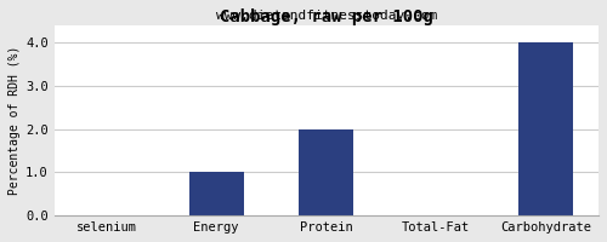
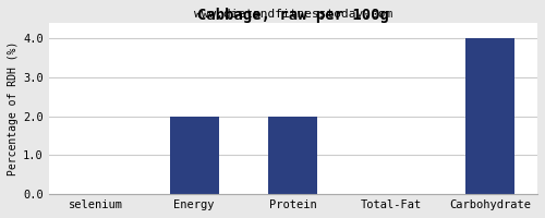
Energy: 1 -> 2
